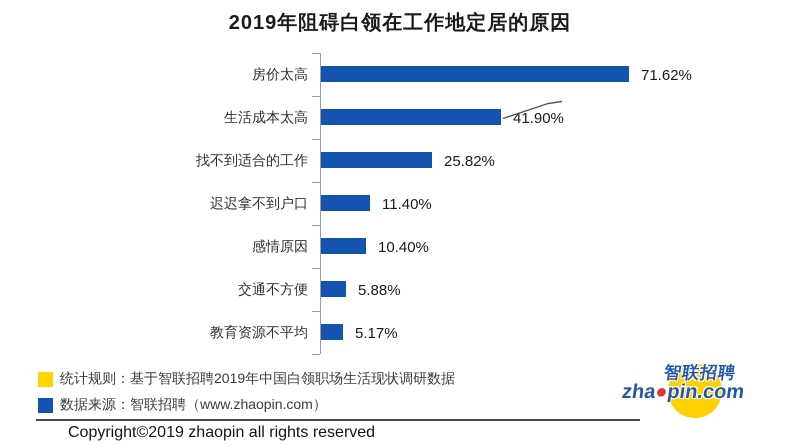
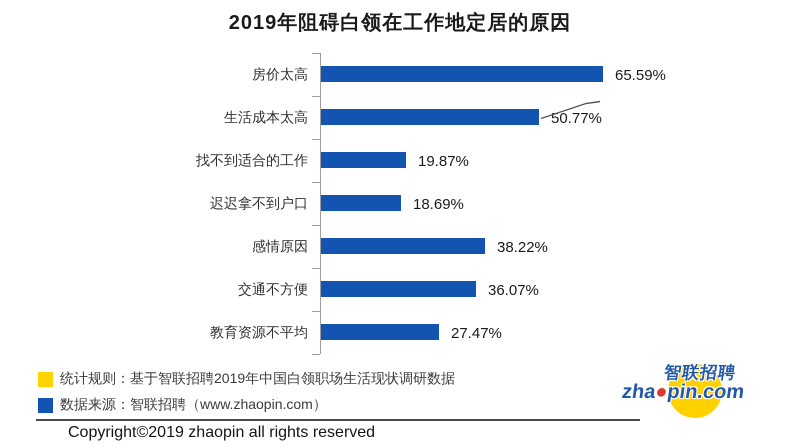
房价太高: 71.62% -> 65.59%
生活成本太高: 41.90% -> 50.77%
找不到适合的工作: 25.82% -> 19.87%
迟迟拿不到户口: 11.40% -> 18.69%
感情原因: 10.40% -> 38.22%
交通不方便: 5.88% -> 36.07%
教育资源不平均: 5.17% -> 27.47%
